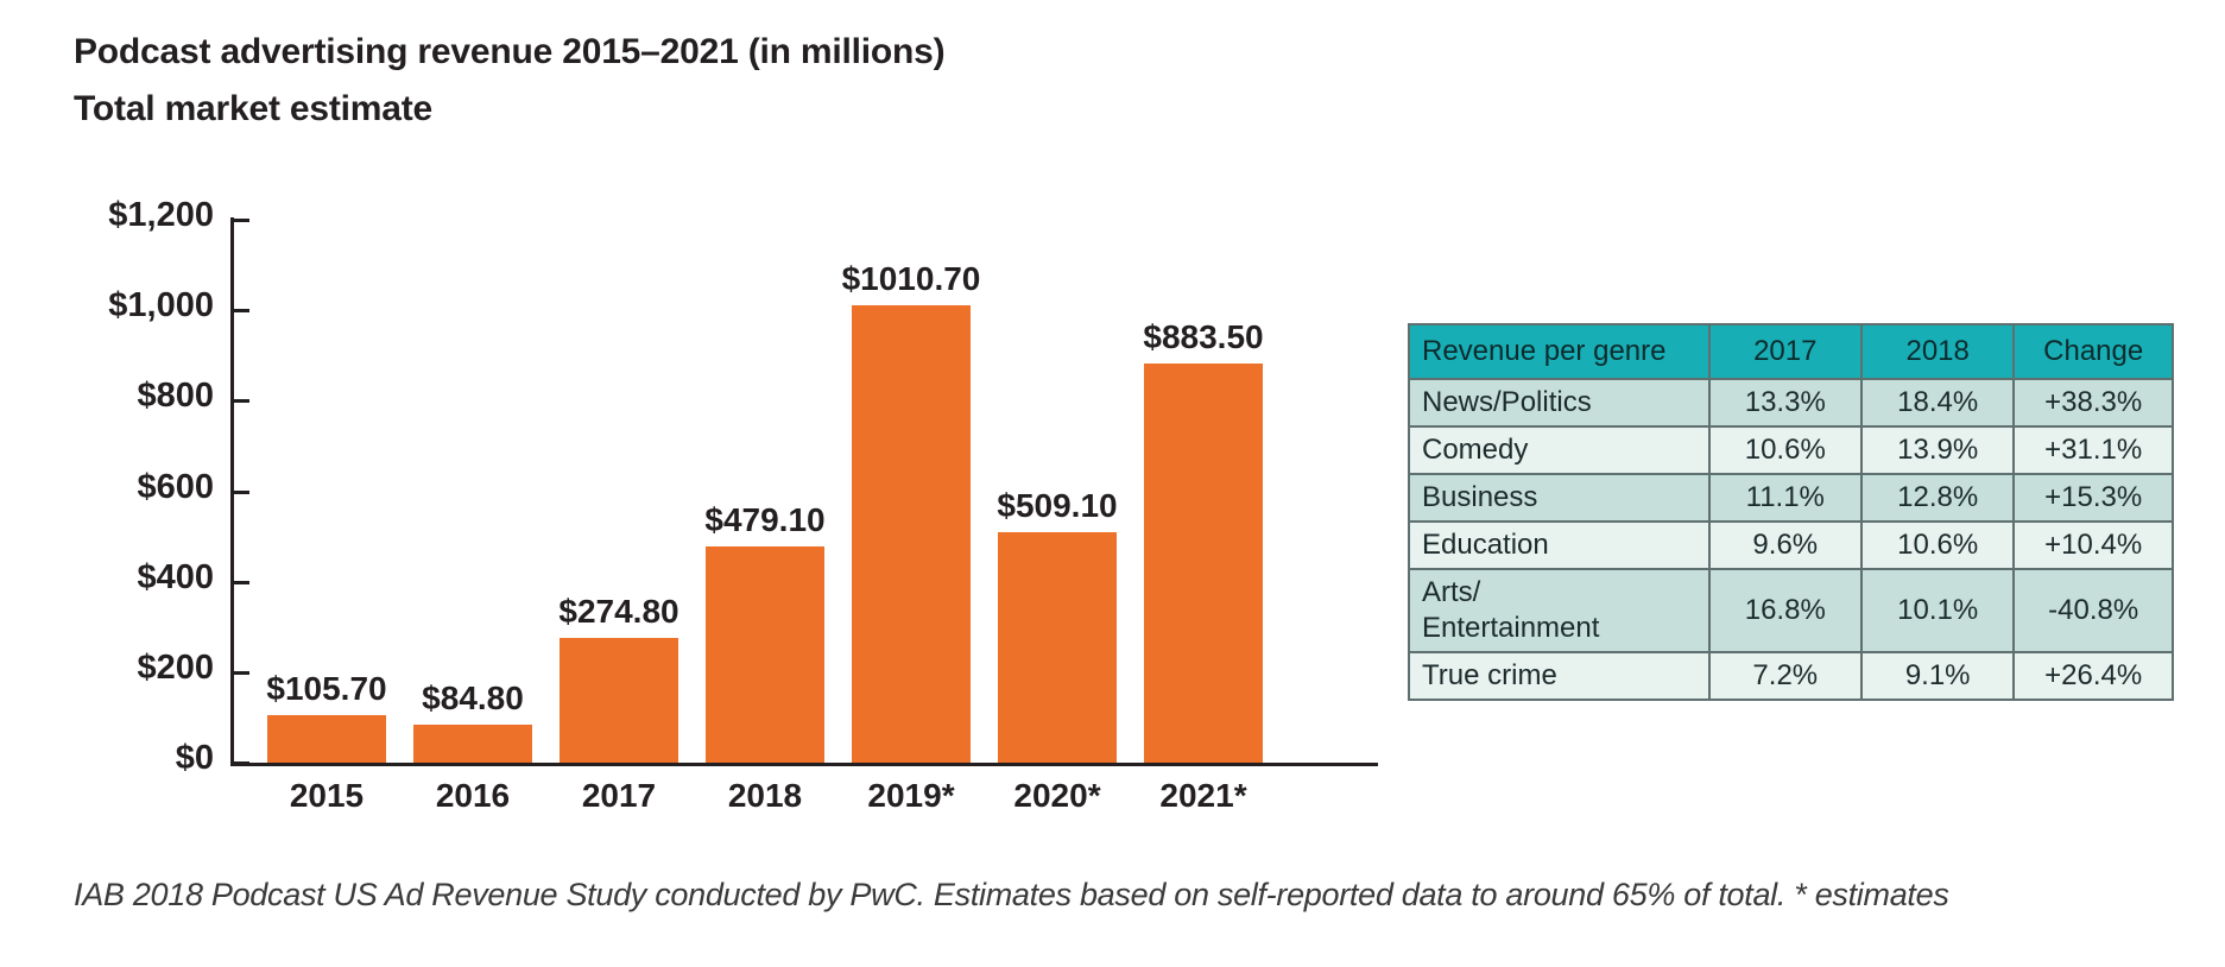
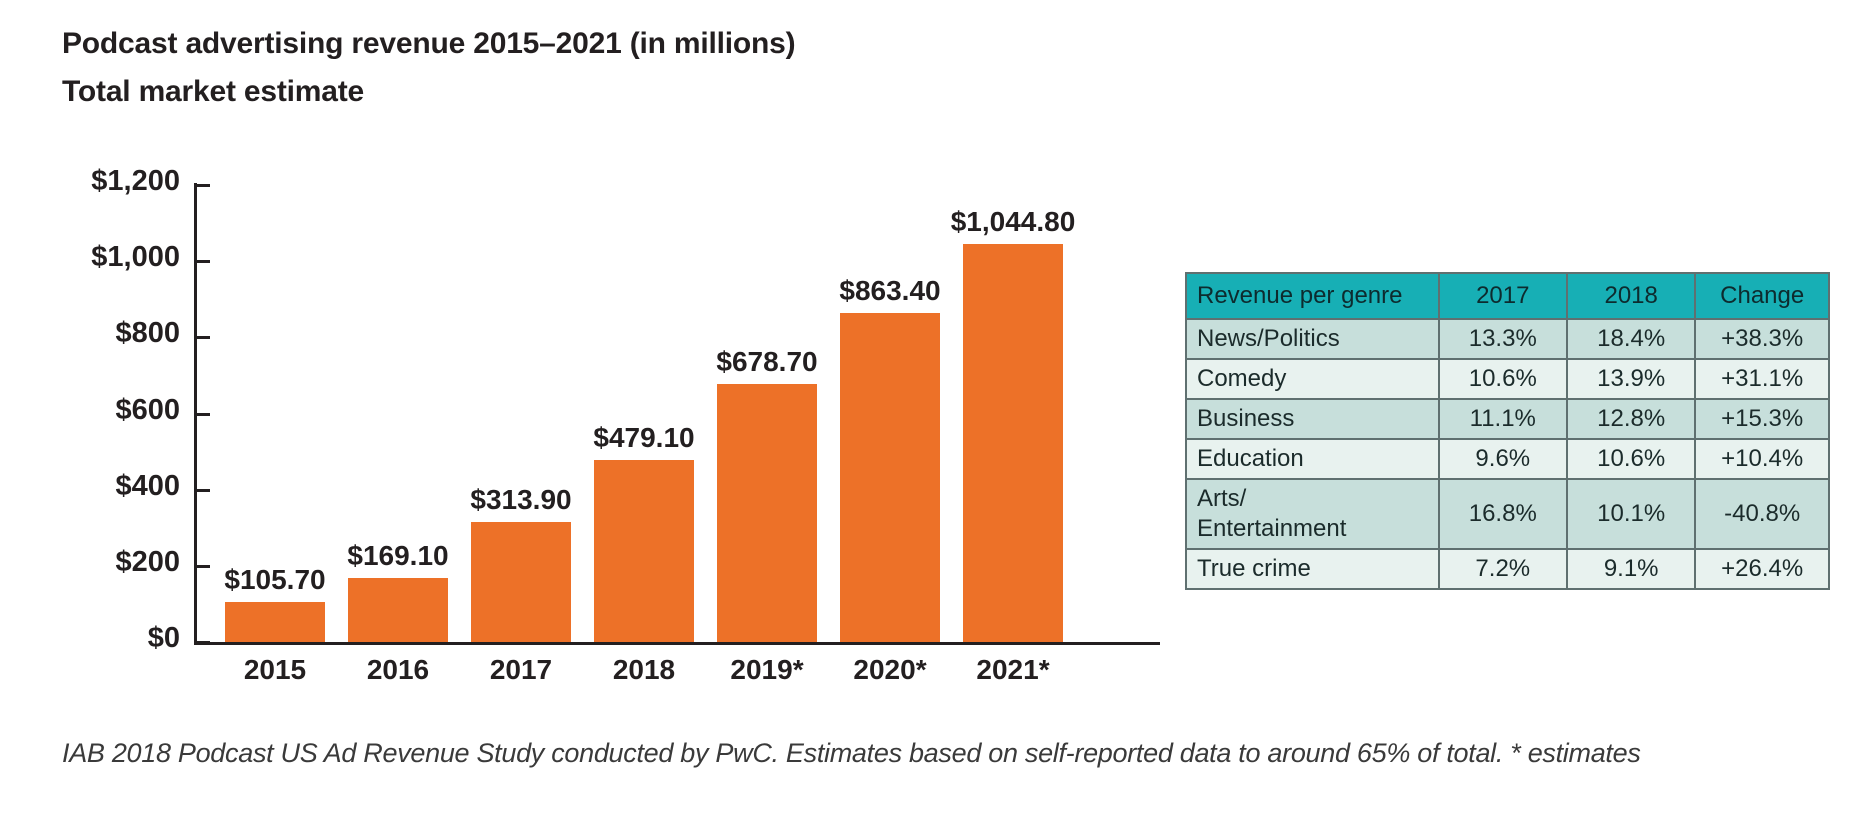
2016: $84.80 -> $169.10
2017: $274.80 -> $313.90
2019*: $1010.70 -> $678.70
2020*: $509.10 -> $863.40
2021*: $883.50 -> $1,044.80
